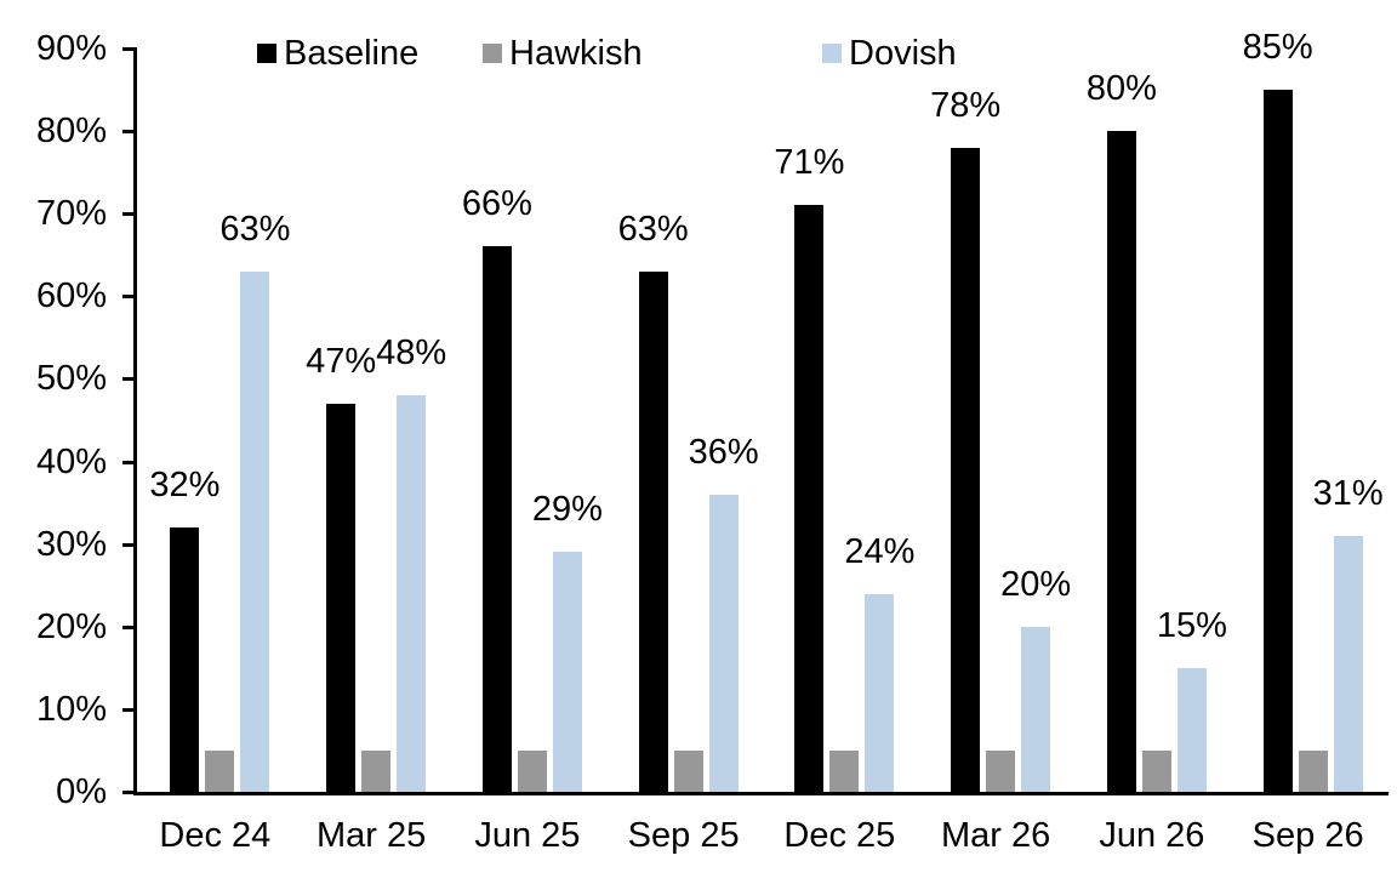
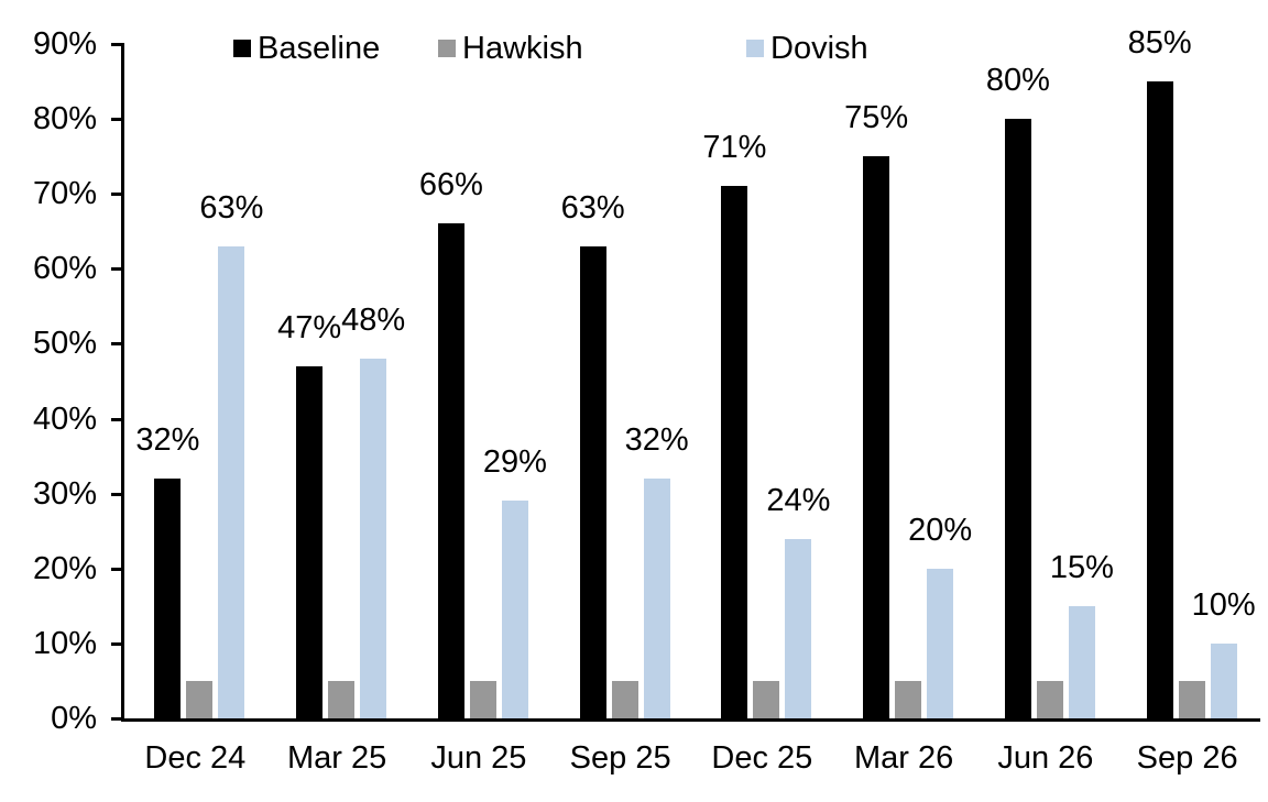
Dovish/Sep 25: 36% -> 32%
Baseline/Mar 26: 78% -> 75%
Dovish/Sep 26: 31% -> 10%
